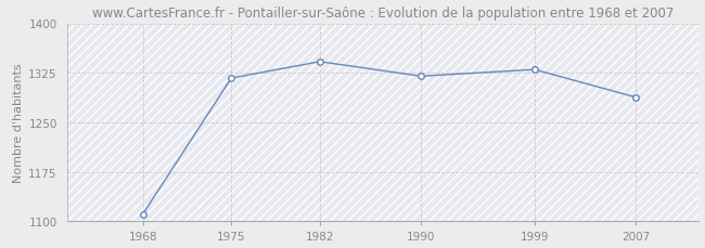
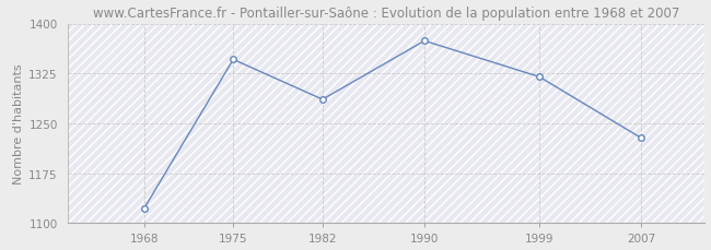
1968: 1111 -> 1122
1975: 1317 -> 1346
1982: 1342 -> 1286
1990: 1320 -> 1374
1999: 1330 -> 1320
2007: 1288 -> 1228
